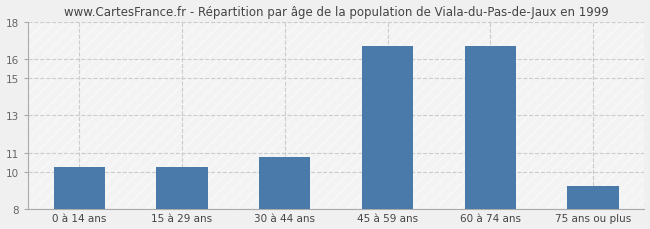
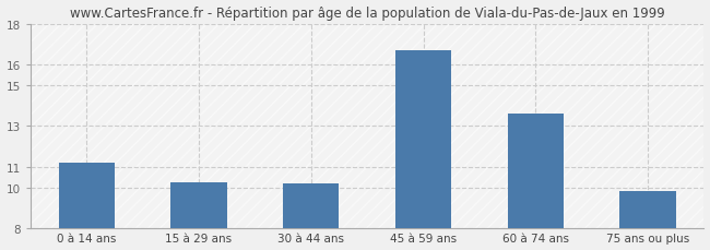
0 à 14 ans: 10.3 -> 11.2
30 à 44 ans: 10.8 -> 10.2
60 à 74 ans: 16.7 -> 13.6
75 ans ou plus: 9.2 -> 9.8
